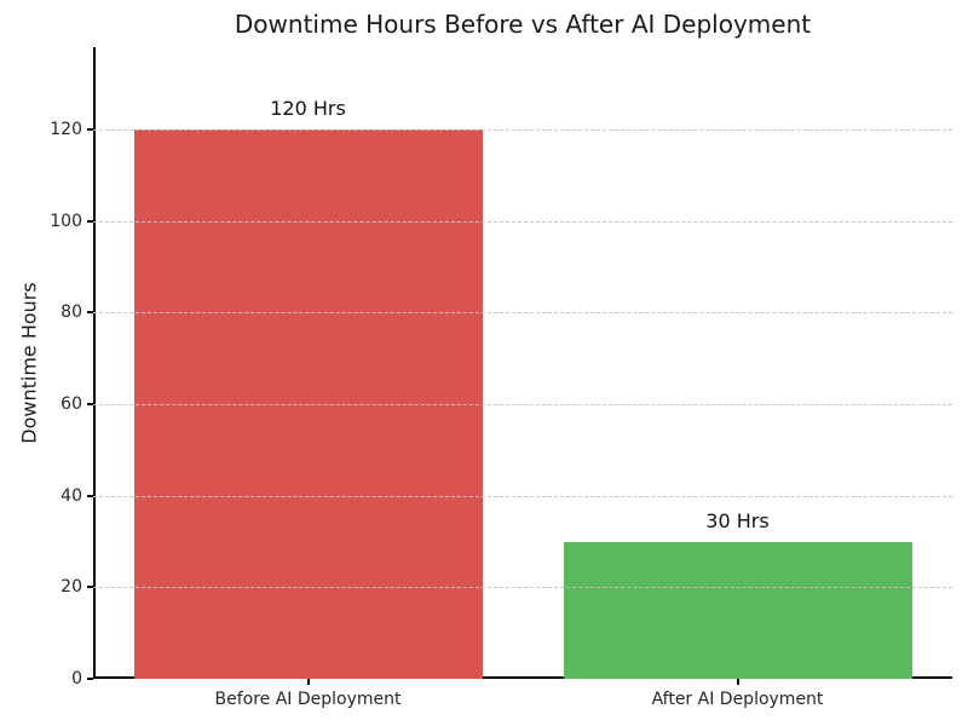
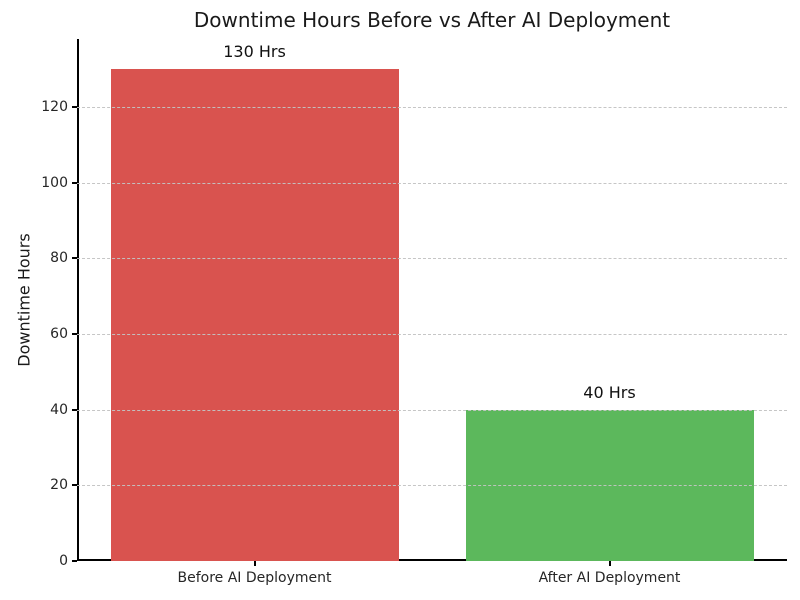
Before AI Deployment: 120 -> 130
After AI Deployment: 30 -> 40
